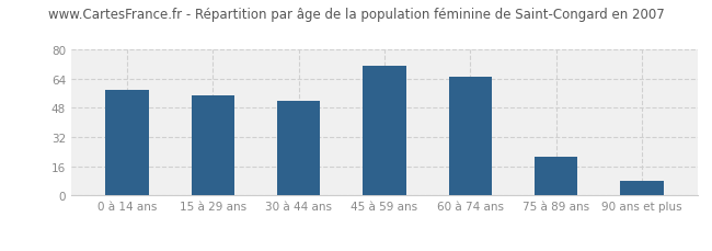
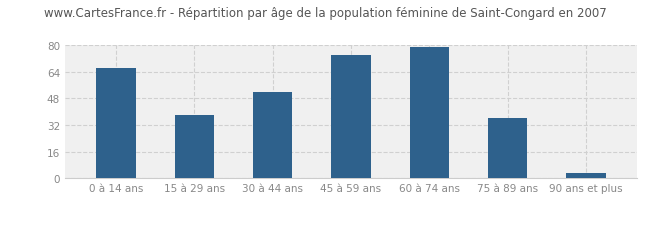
0 à 14 ans: 58 -> 66
15 à 29 ans: 55 -> 38
45 à 59 ans: 71 -> 74
60 à 74 ans: 65 -> 79
75 à 89 ans: 21 -> 36
90 ans et plus: 8 -> 3
